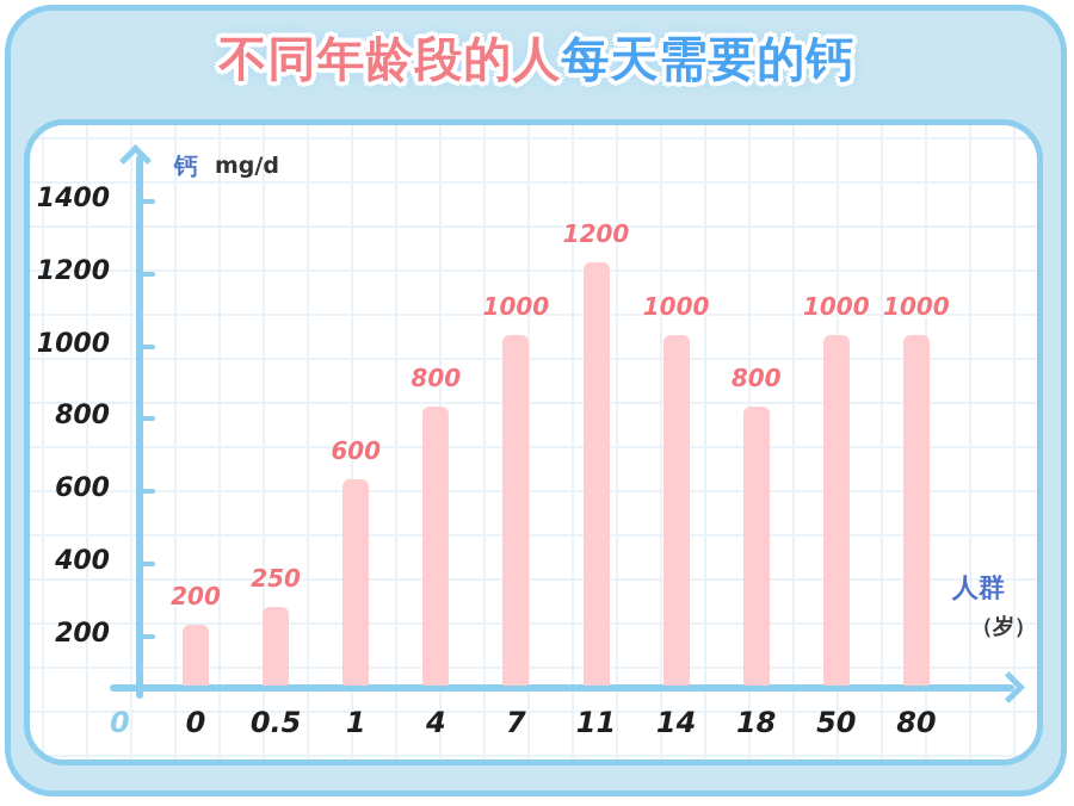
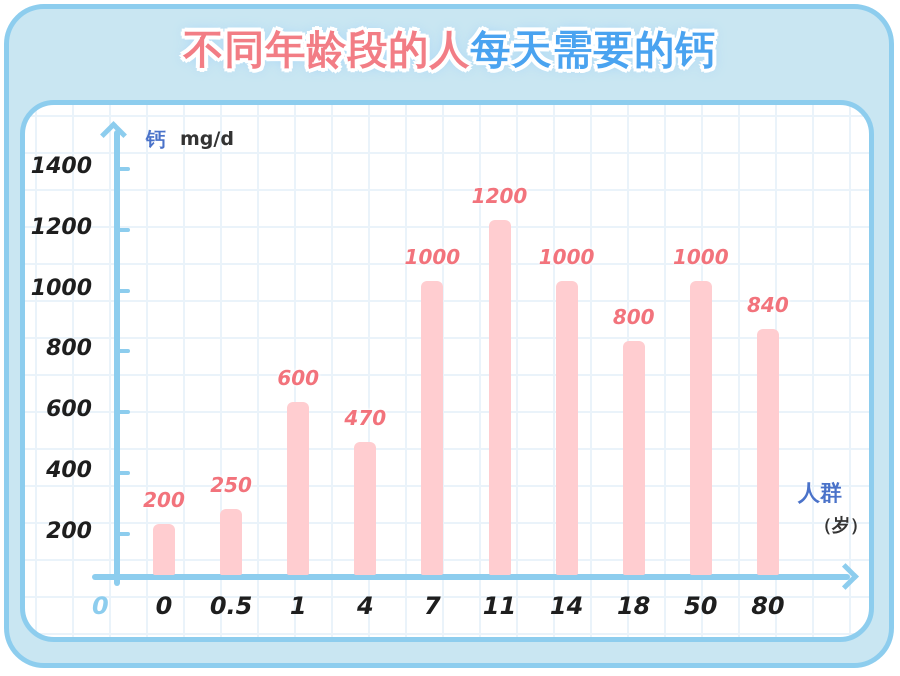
4: 800 -> 470
80: 1000 -> 840
